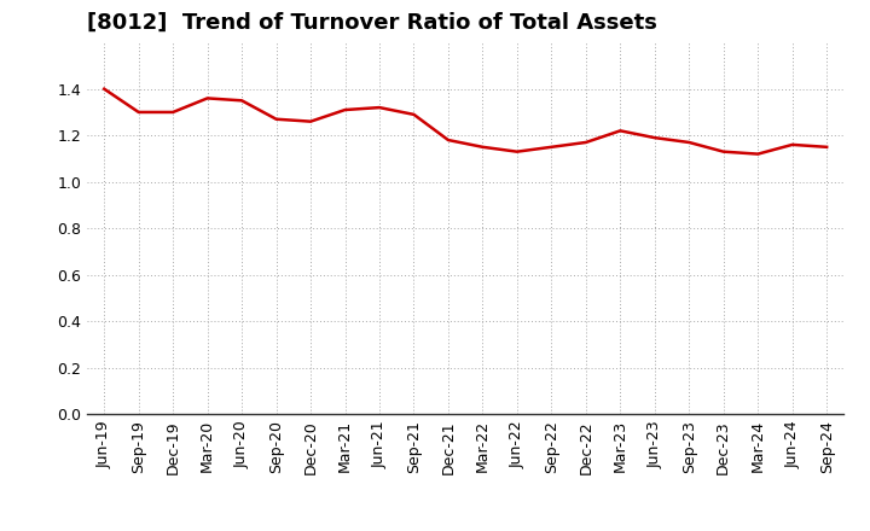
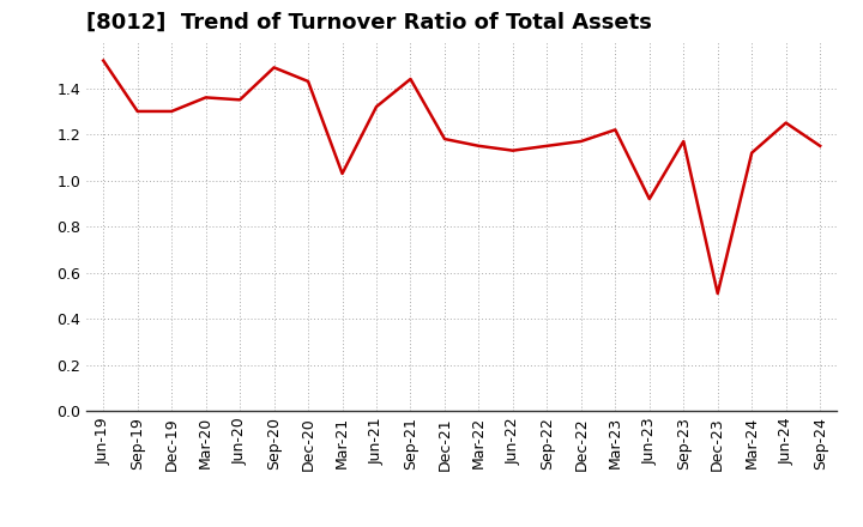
Jun-19: 1.40 -> 1.52
Sep-20: 1.27 -> 1.49
Dec-20: 1.26 -> 1.43
Mar-21: 1.31 -> 1.03
Sep-21: 1.29 -> 1.44
Jun-23: 1.19 -> 0.92
Dec-23: 1.13 -> 0.51
Jun-24: 1.16 -> 1.25
